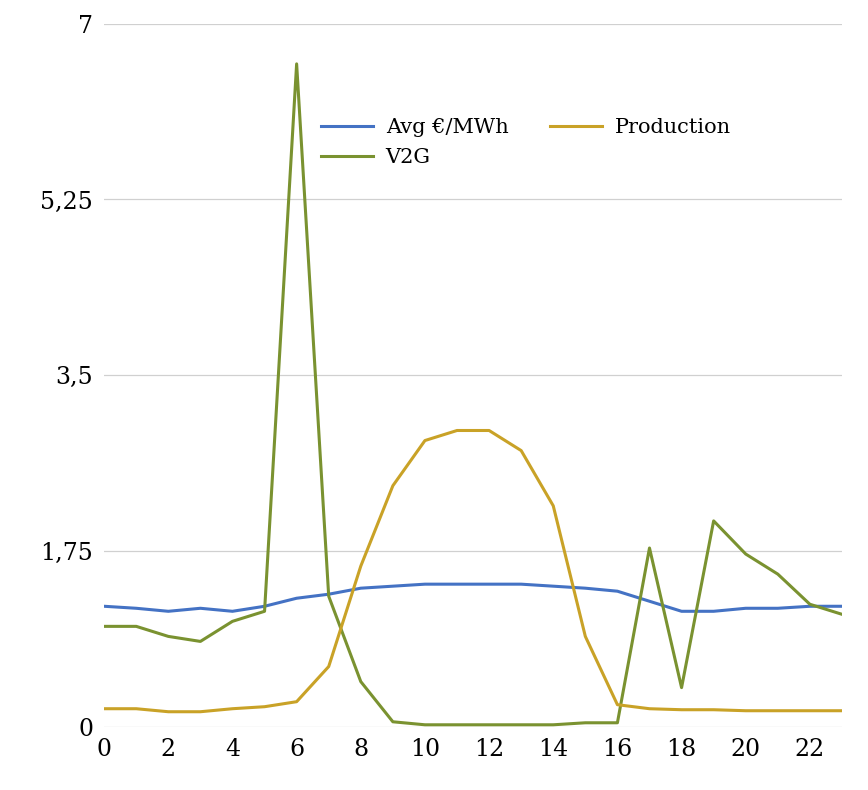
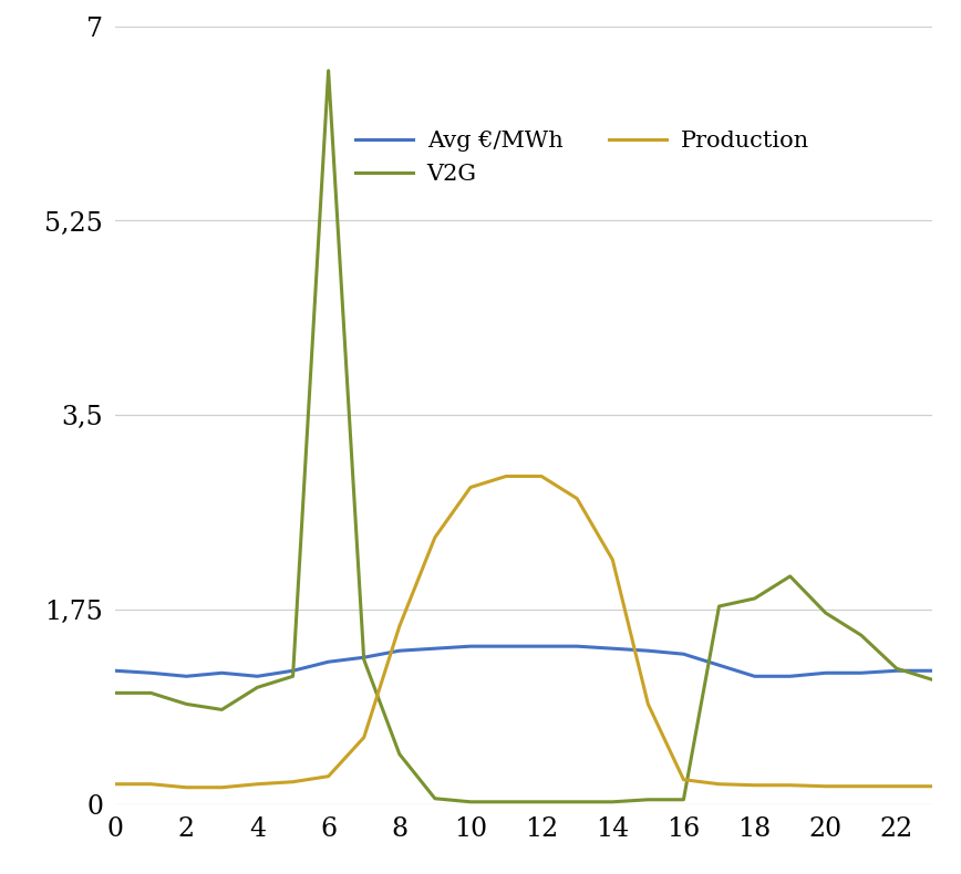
V2G/18: 0,39 -> 1,85
